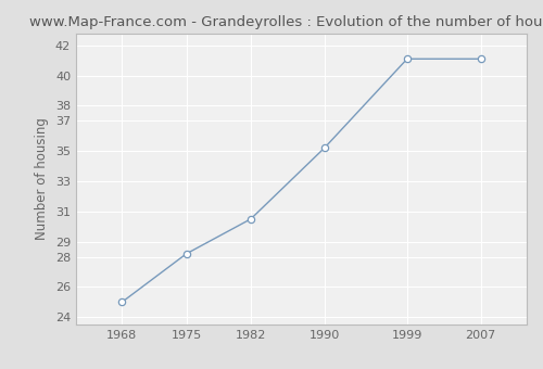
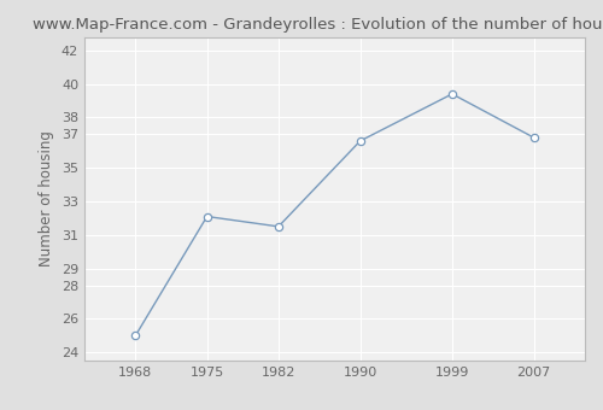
1975: 28.2 -> 32.1
1982: 30.5 -> 31.5
1990: 35.2 -> 36.6
1999: 41.1 -> 39.4
2007: 41.1 -> 36.8
